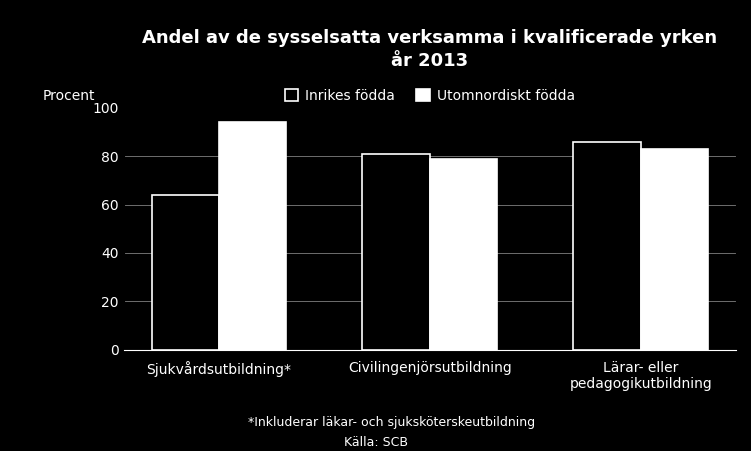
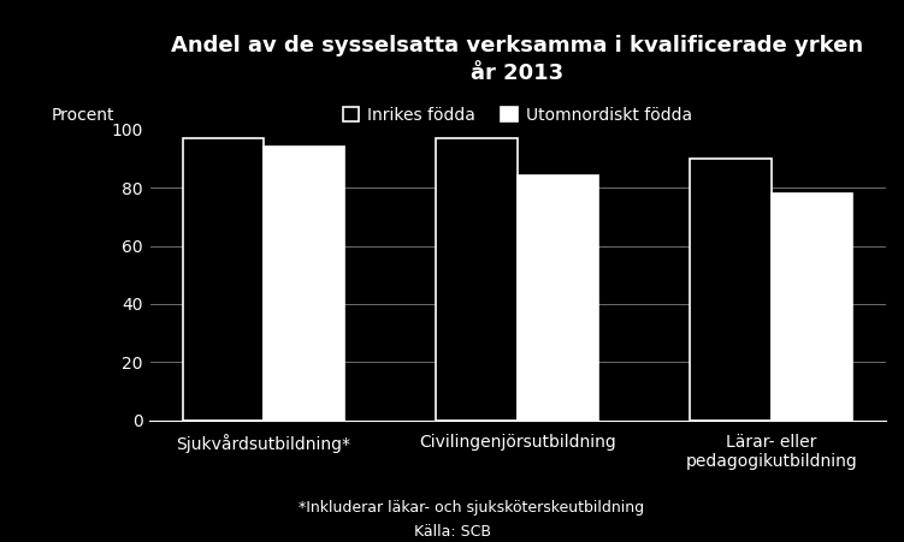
Inrikes födda/Sjukvårdsutbildning*: 64 -> 97
Inrikes födda/Civilingenjörsutbildning: 81 -> 97
Utomnordiskt födda/Civilingenjörsutbildning: 79 -> 84
Inrikes födda/Lärar- eller pedagogikutbildning: 86 -> 90
Utomnordiskt födda/Lärar- eller pedagogikutbildning: 83 -> 78
